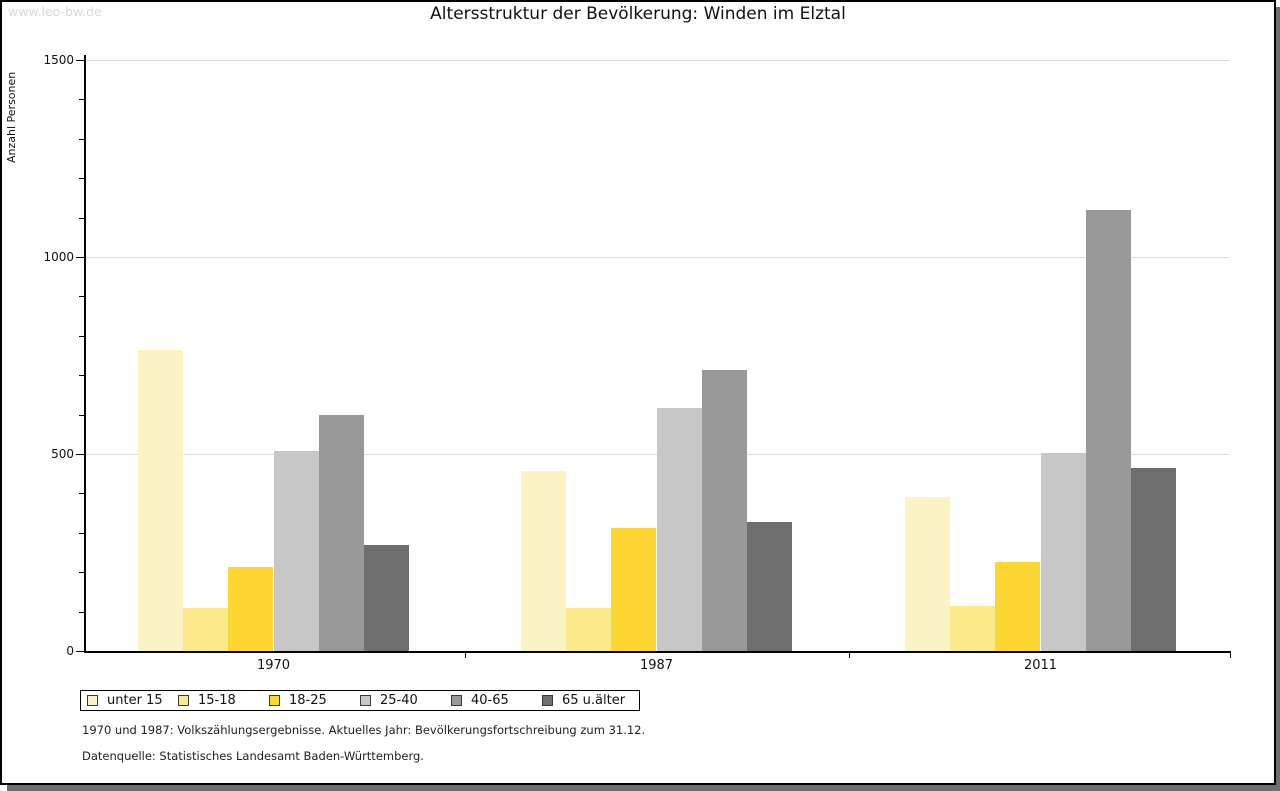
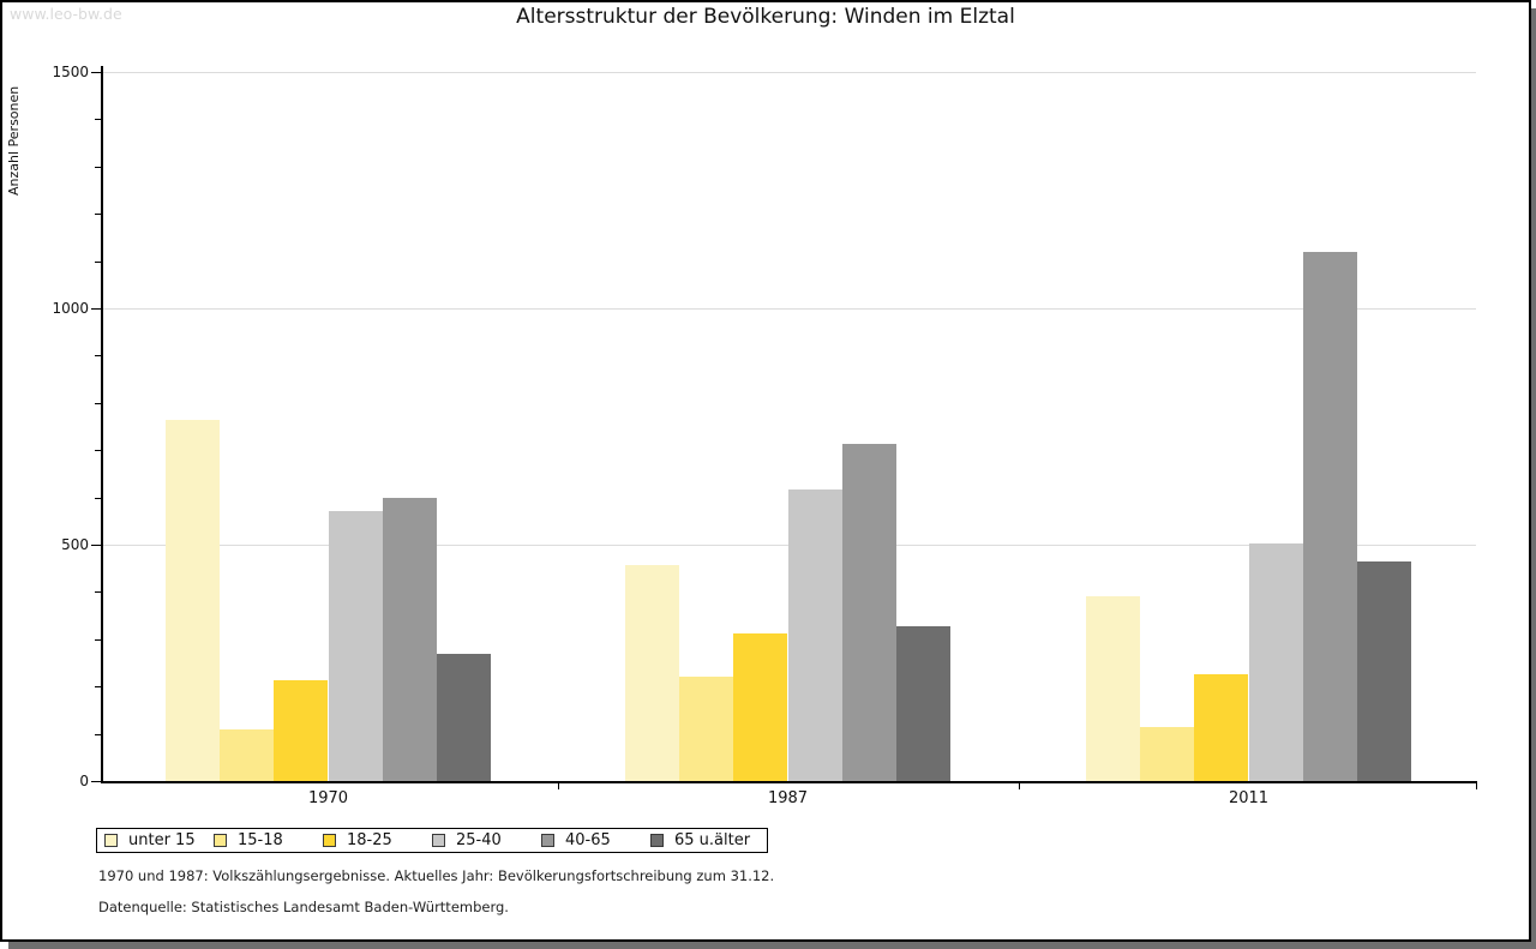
25-40/1970: 510 -> 570
15-18/1987: 110 -> 220
